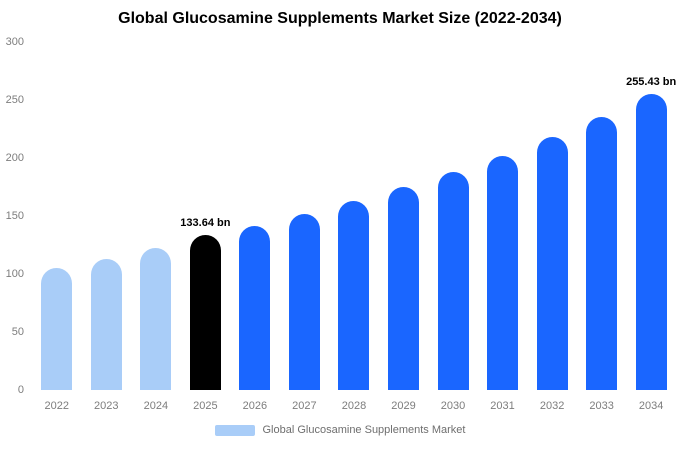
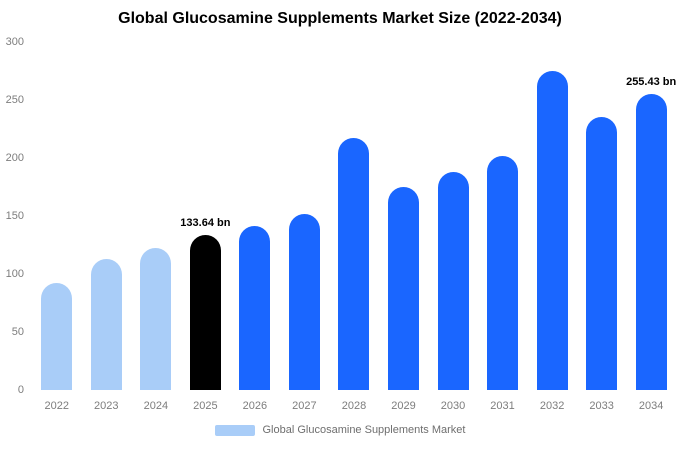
2022: 105 -> 92
2028: 163 -> 217
2032: 218 -> 275
